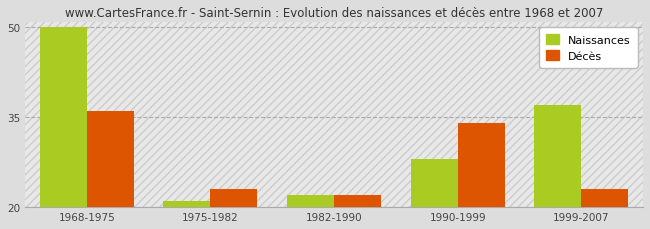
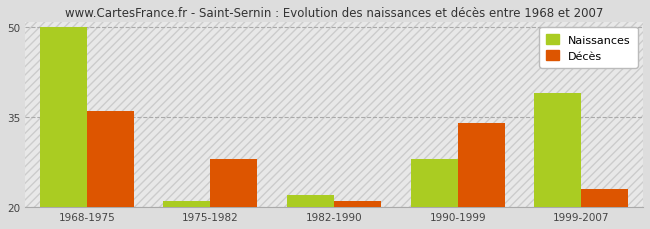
Décès/1975-1982: 23 -> 28
Décès/1982-1990: 22 -> 21
Naissances/1999-2007: 37 -> 39
